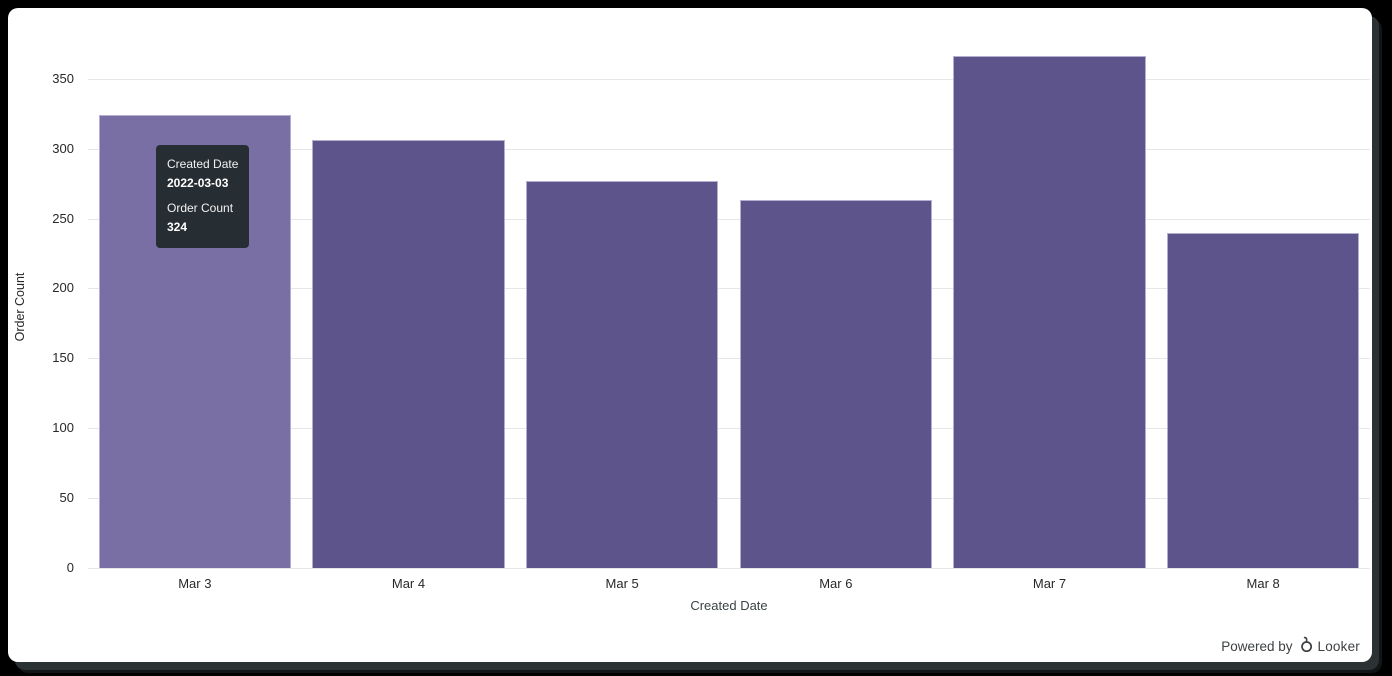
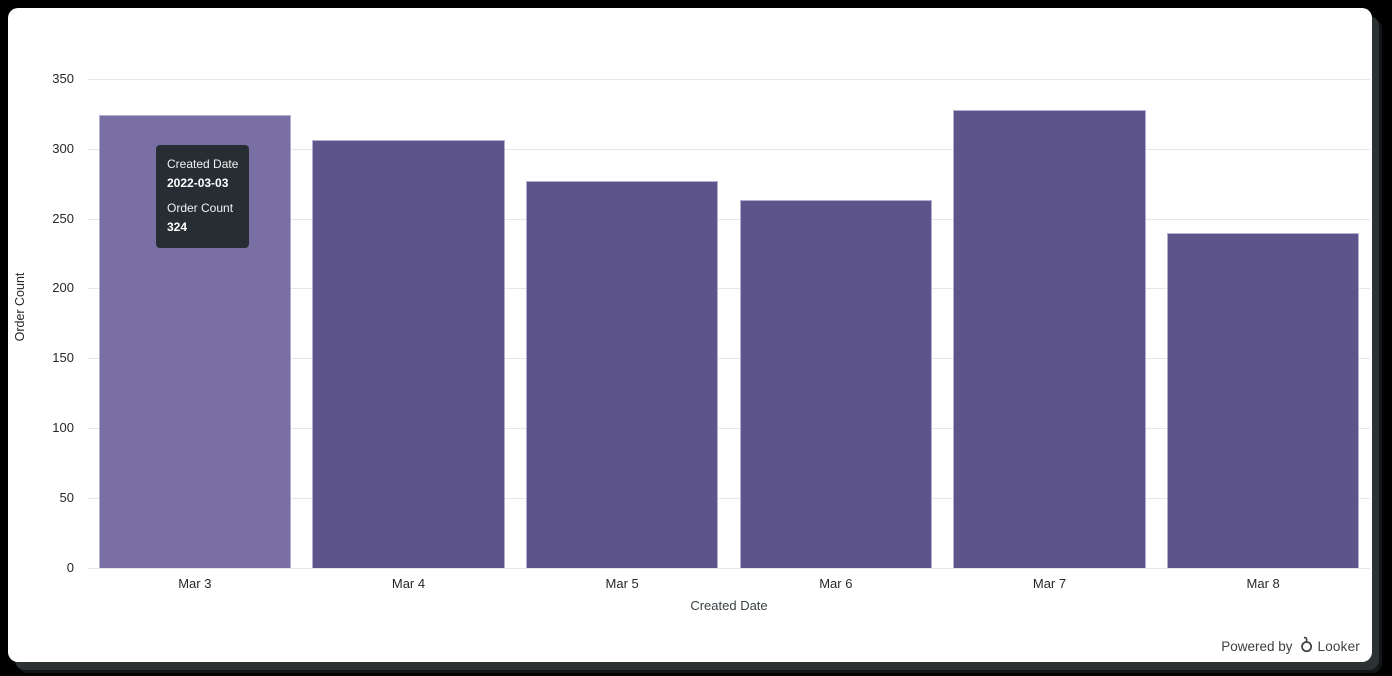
Mar 7: 366 -> 328
